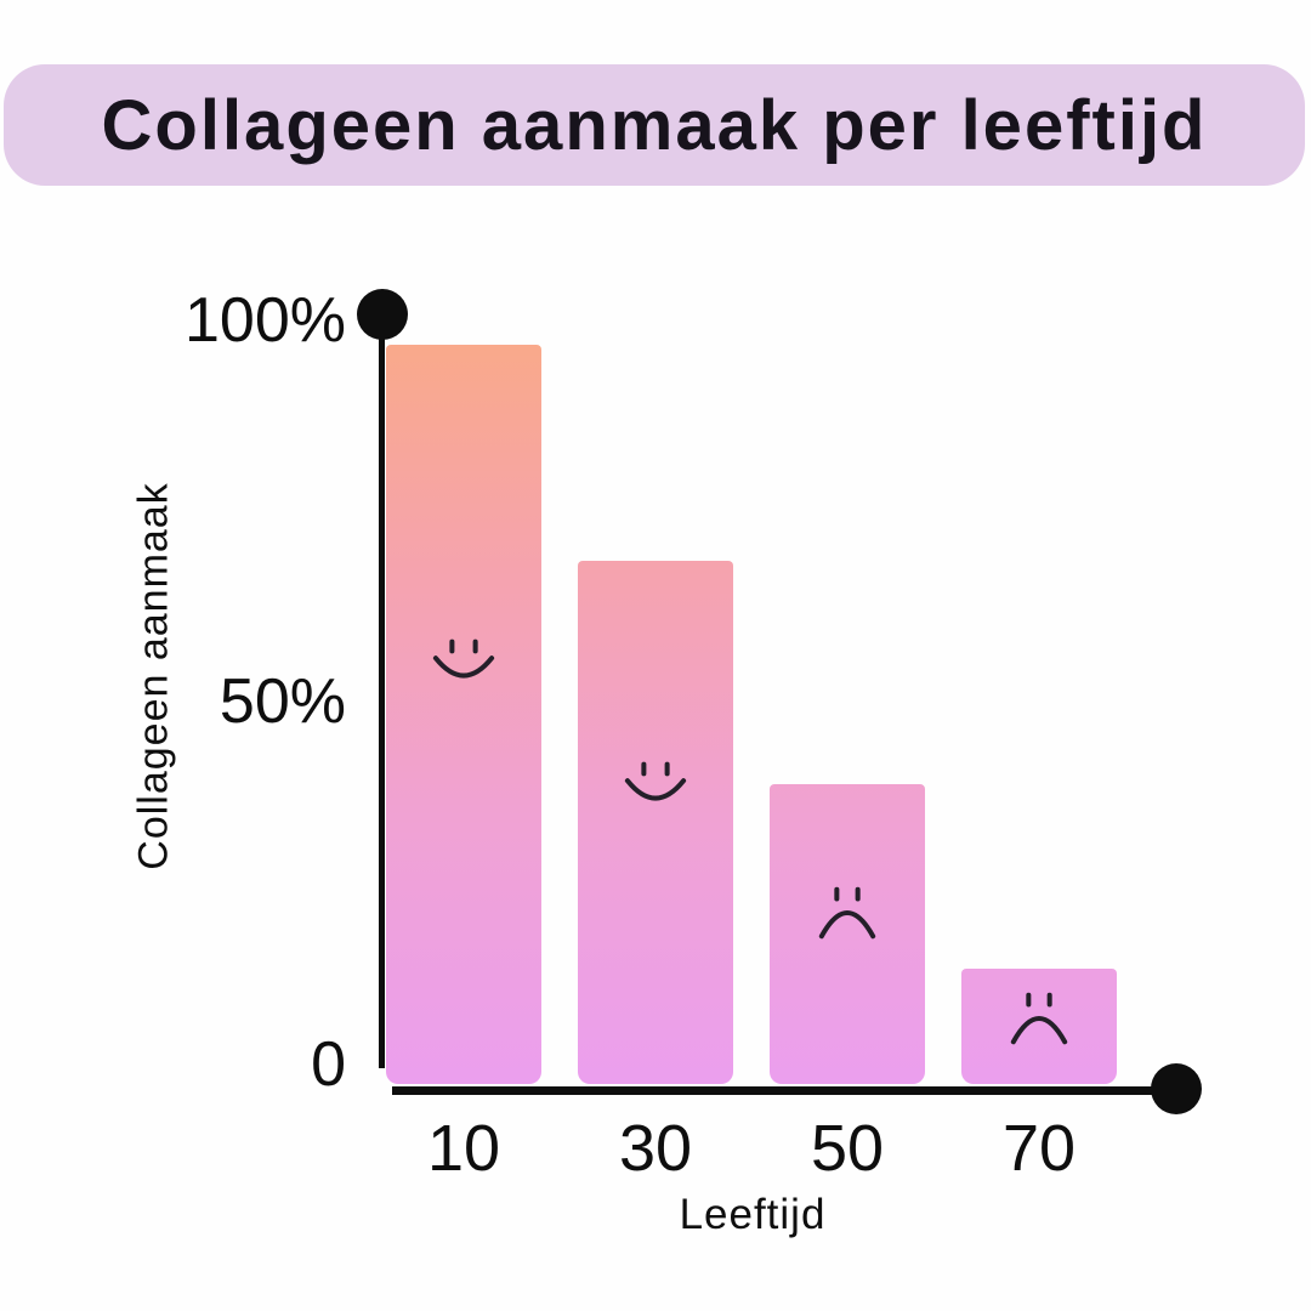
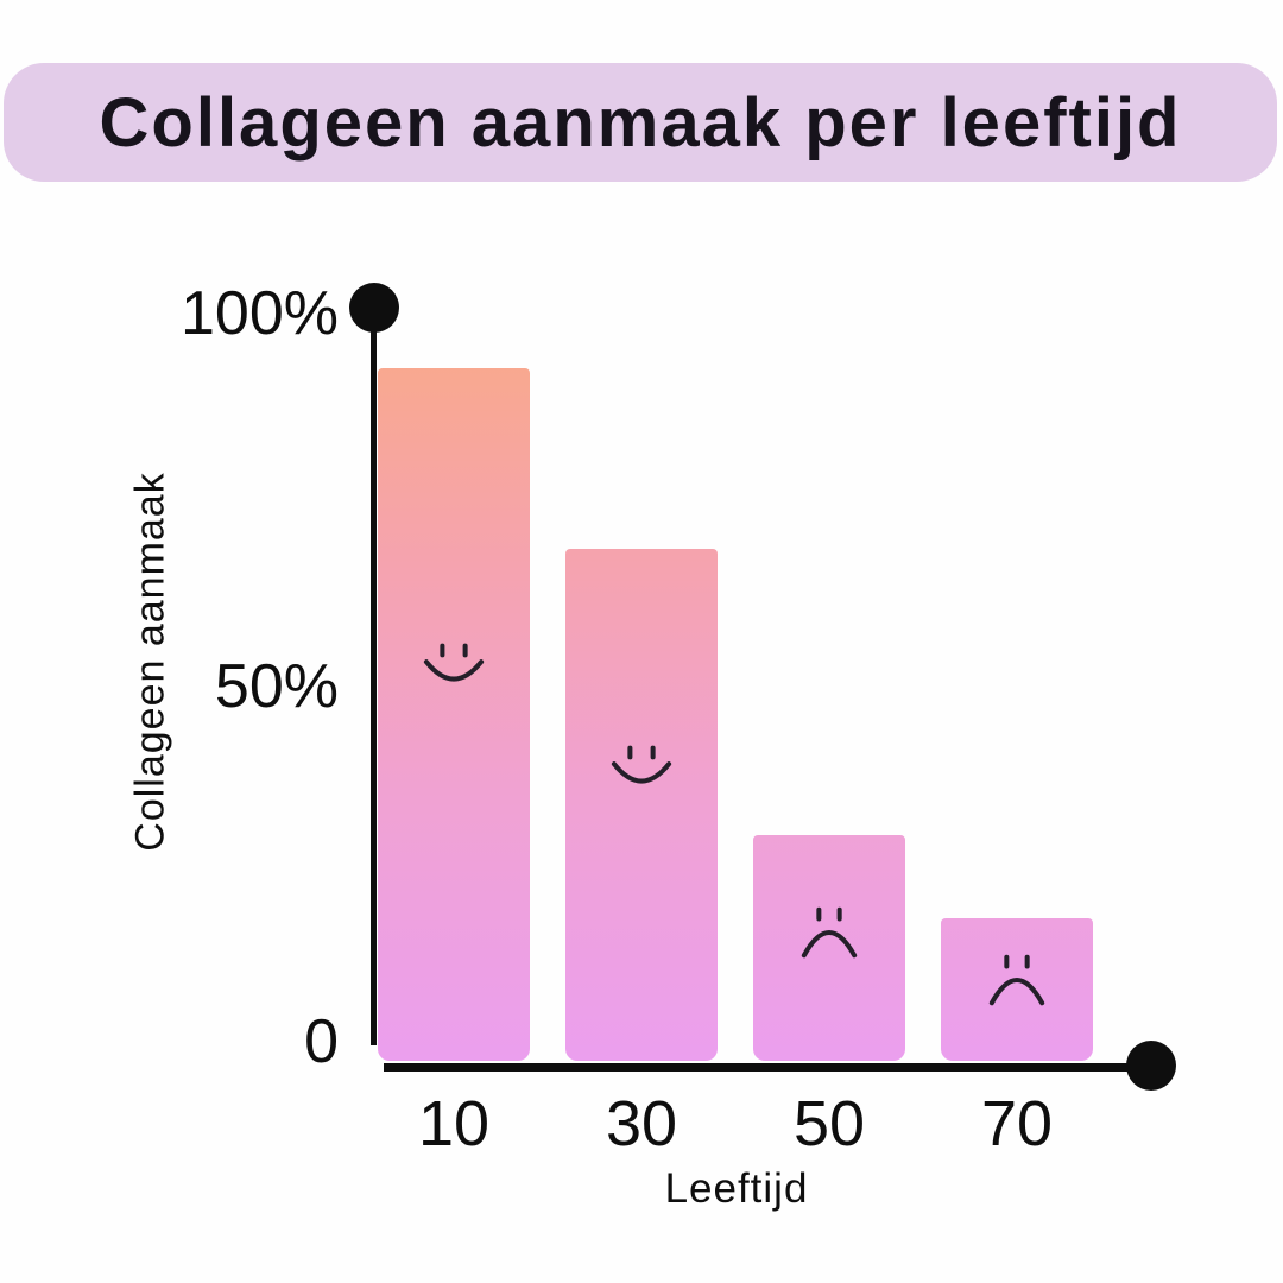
10: 96% -> 92%
50: 39% -> 30%
70: 15% -> 19%
